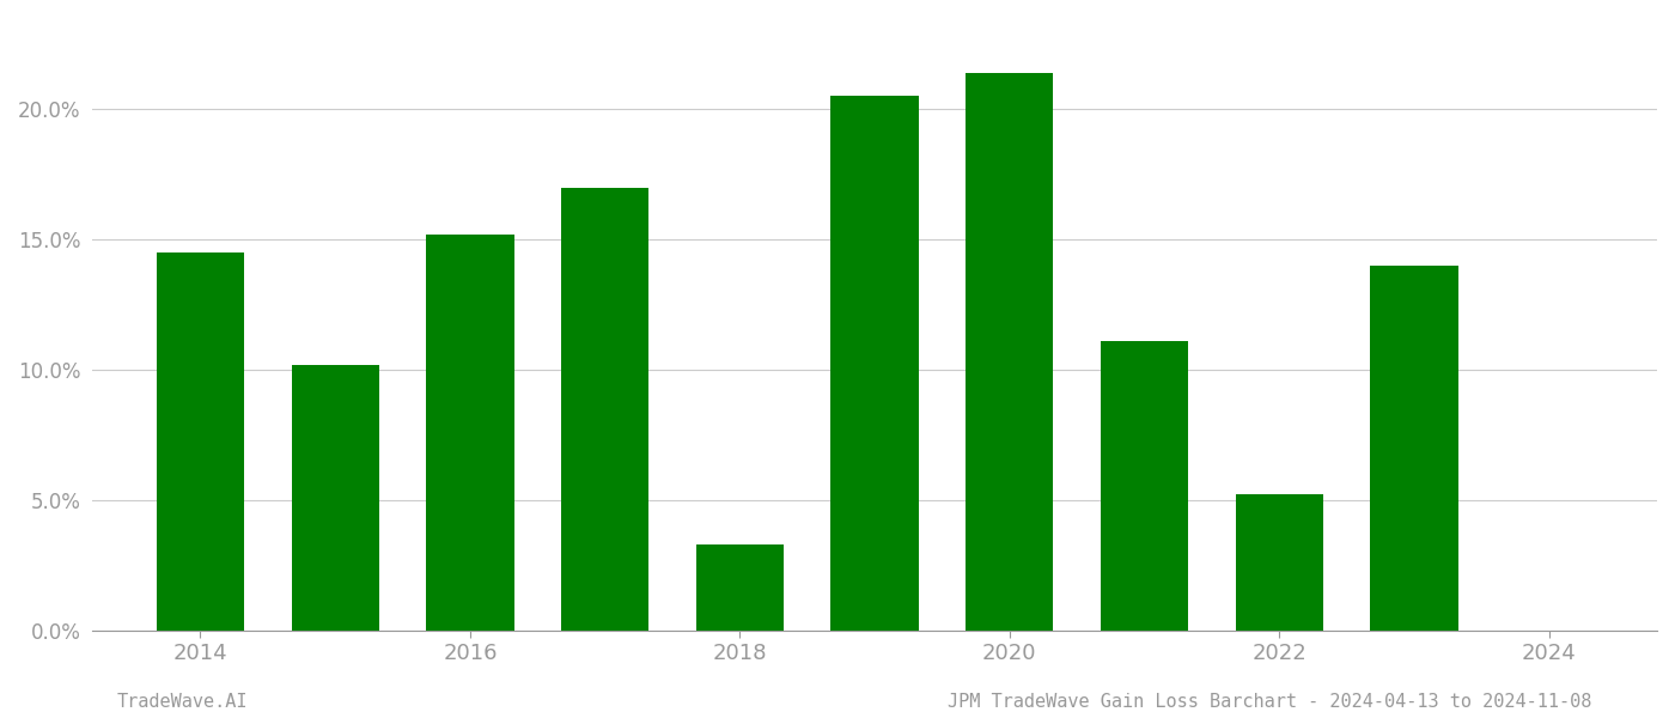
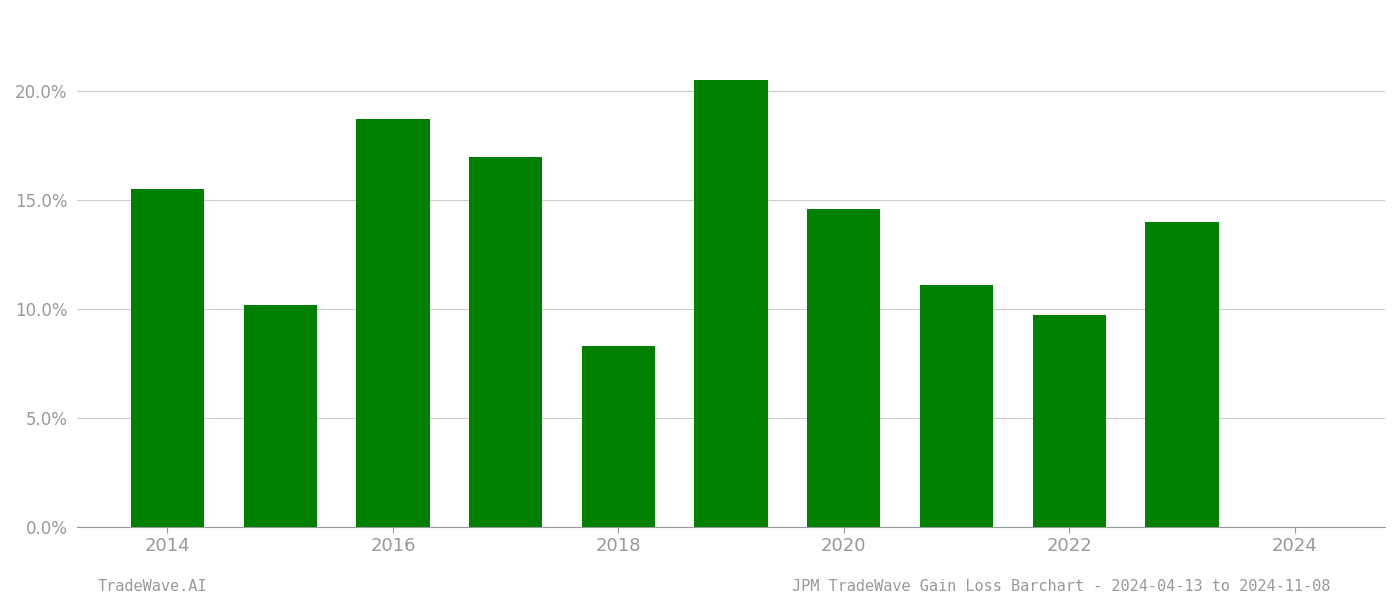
2014: 14.5% -> 15.5%
2016: 15.2% -> 18.7%
2018: 3.3% -> 8.3%
2020: 21.4% -> 14.6%
2022: 5.2% -> 9.7%
